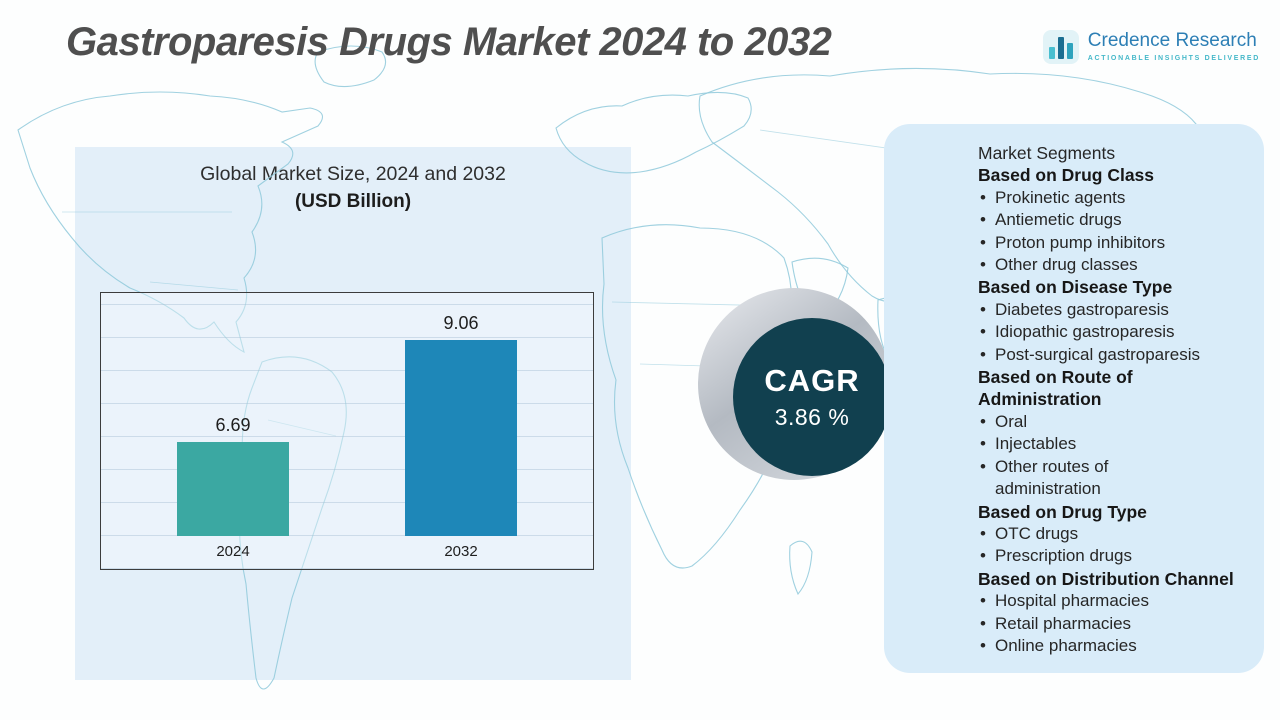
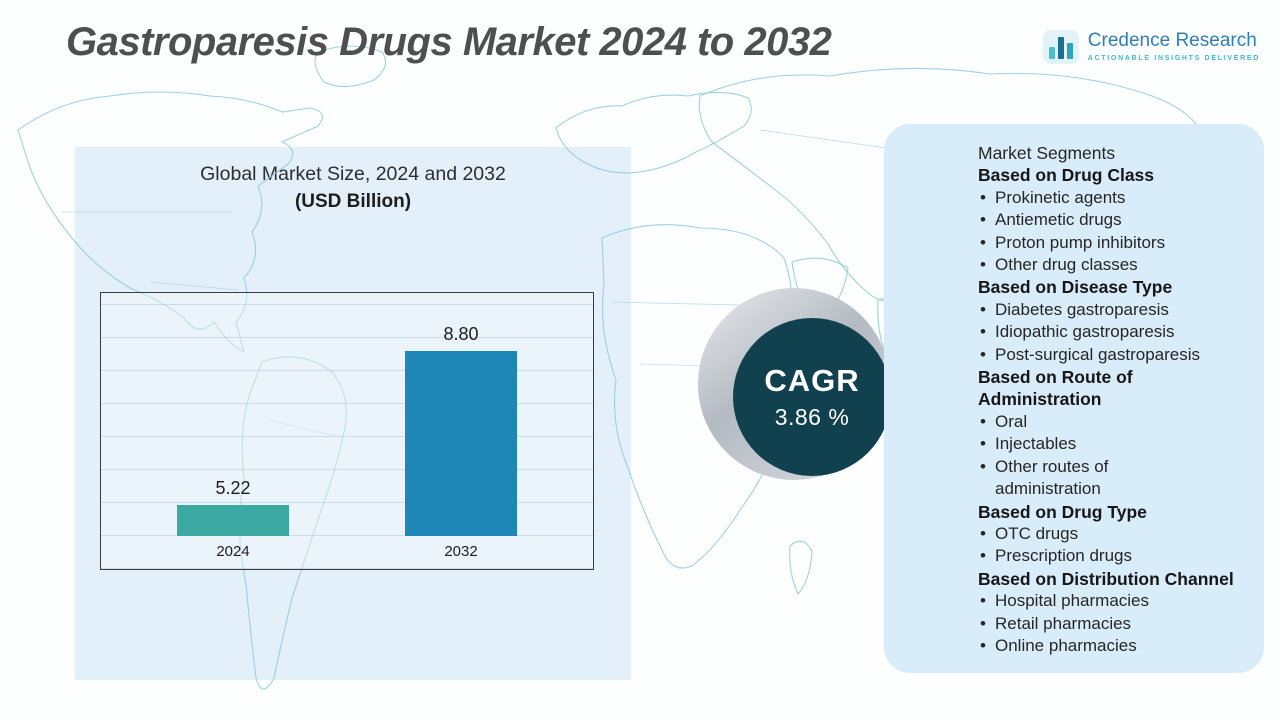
2024: 6.69 -> 5.22
2032: 9.06 -> 8.80
